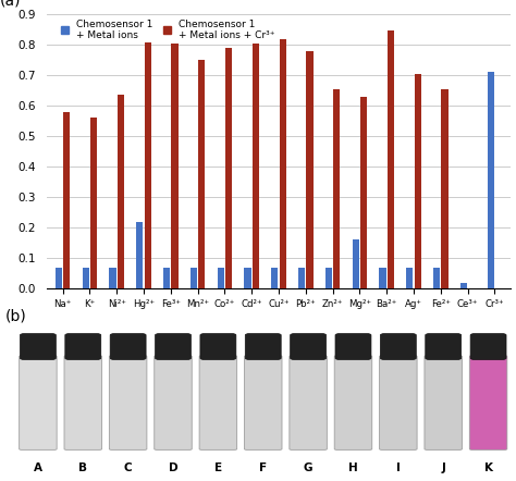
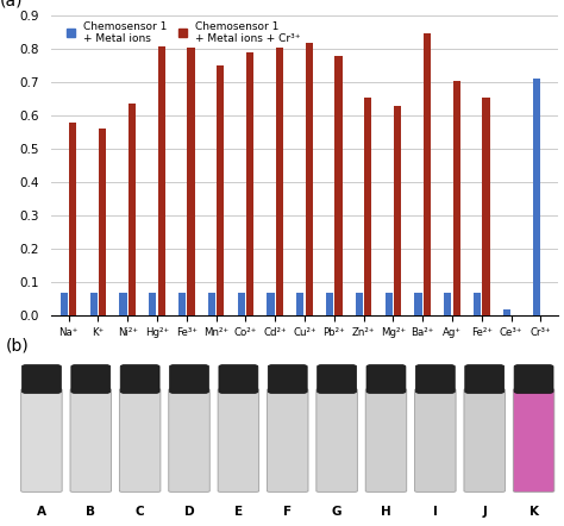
Chemosensor 1 + Metal ions/Hg²⁺: 0.22 -> 0.07
Chemosensor 1 + Metal ions/Mg²⁺: 0.16 -> 0.07
